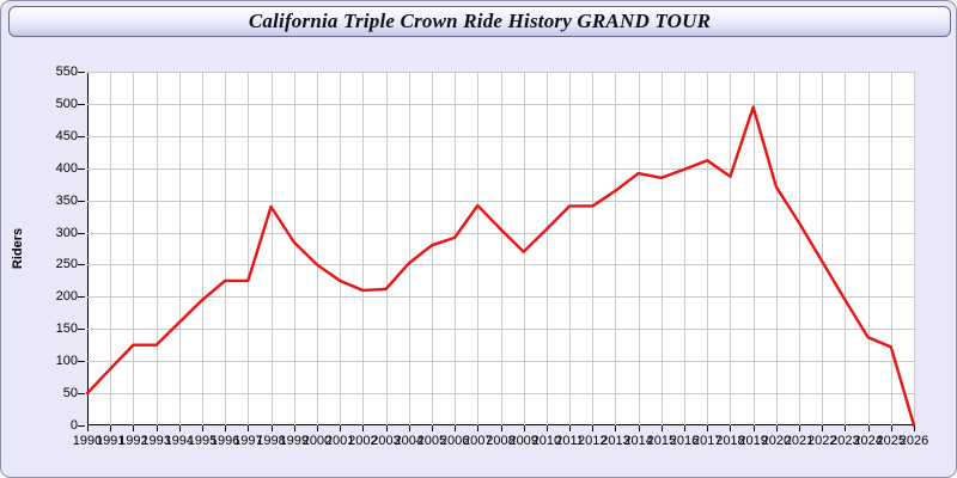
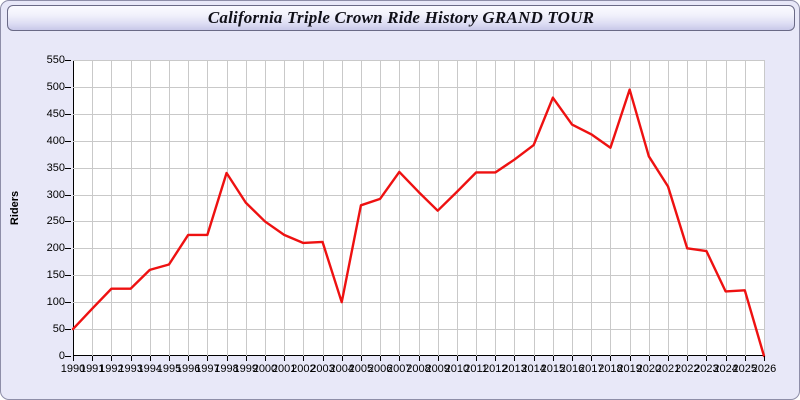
1995: 200 -> 170
2004: 250 -> 100
2015: 380 -> 480
2016: 400 -> 430
2022: 260 -> 200
2024: 140 -> 120
